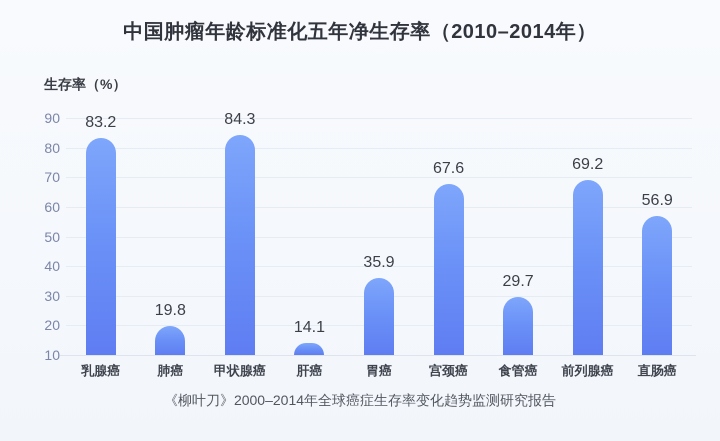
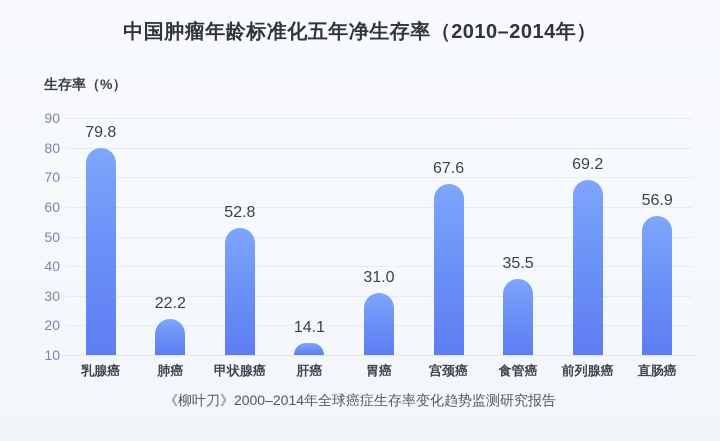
乳腺癌: 83.2 -> 79.8
肺癌: 19.8 -> 22.2
甲状腺癌: 84.3 -> 52.8
胃癌: 35.9 -> 31.0
食管癌: 29.7 -> 35.5
